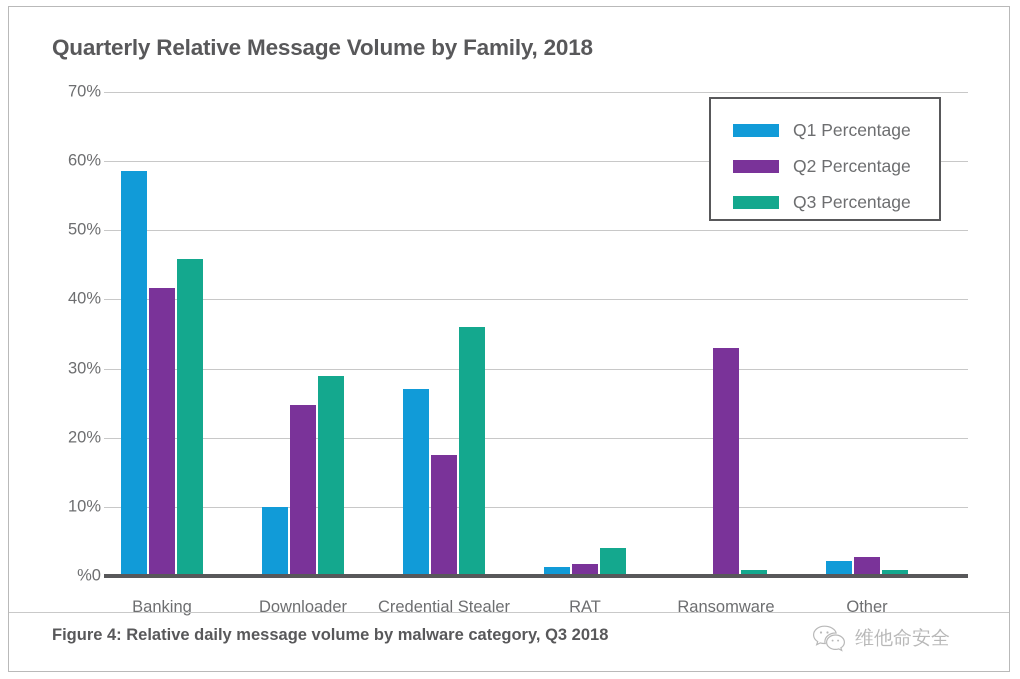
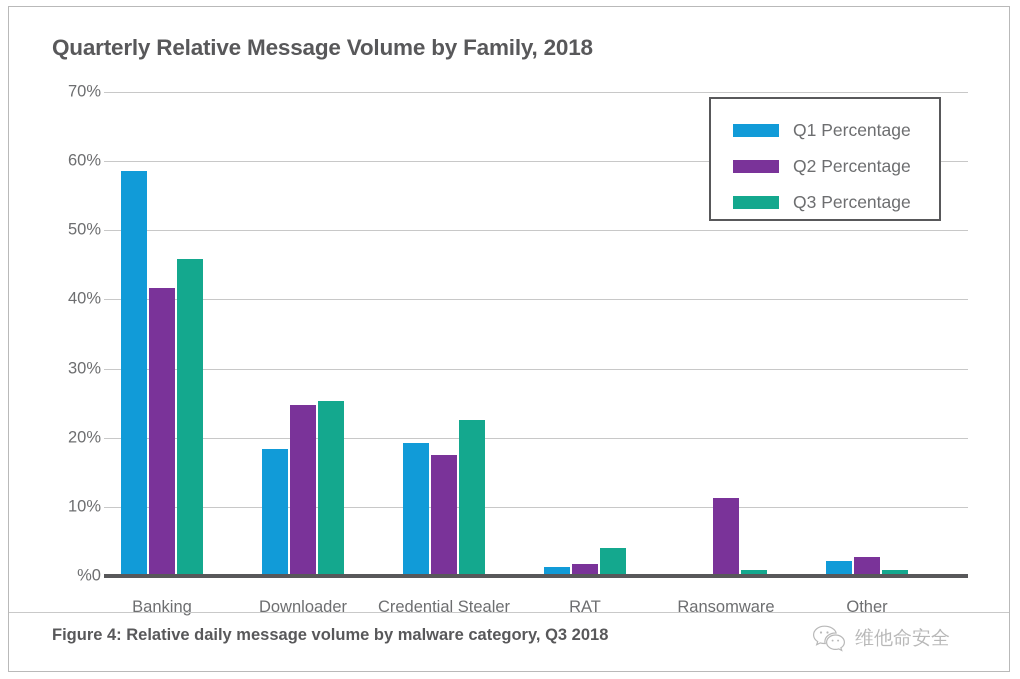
Q1 Percentage/Downloader: 10% -> 18%
Q3 Percentage/Downloader: 29% -> 25%
Q1 Percentage/Credential Stealer: 27% -> 19%
Q3 Percentage/Credential Stealer: 36% -> 22%
Q2 Percentage/Ransomware: 33% -> 11%
